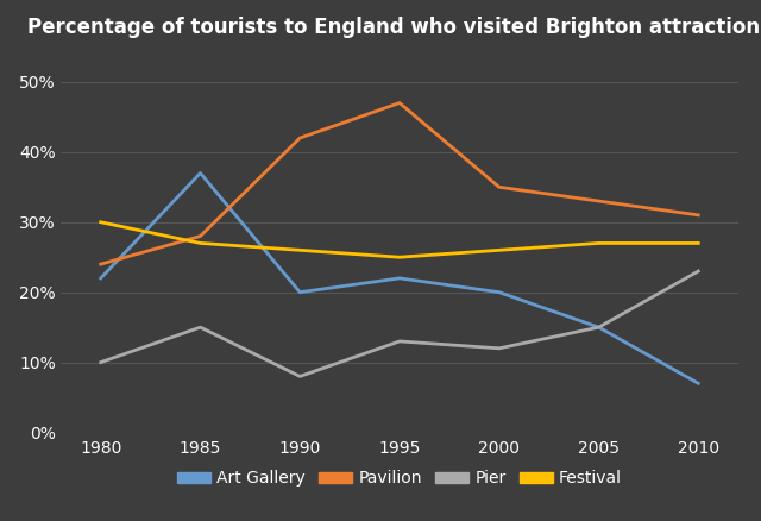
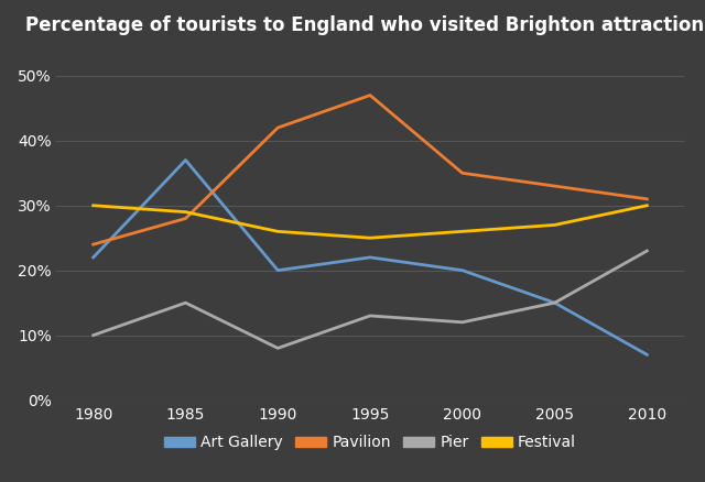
Festival/1985: 27% -> 29%
Festival/2010: 27% -> 30%
